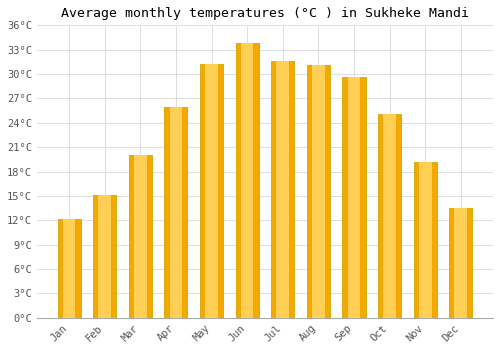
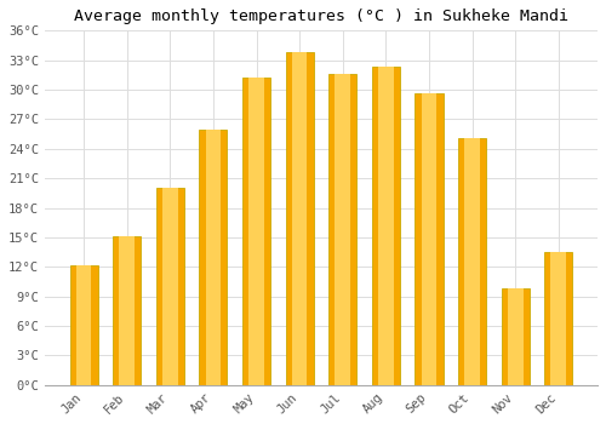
Aug: 31.1°C -> 32.4°C
Nov: 19.2°C -> 9.8°C
